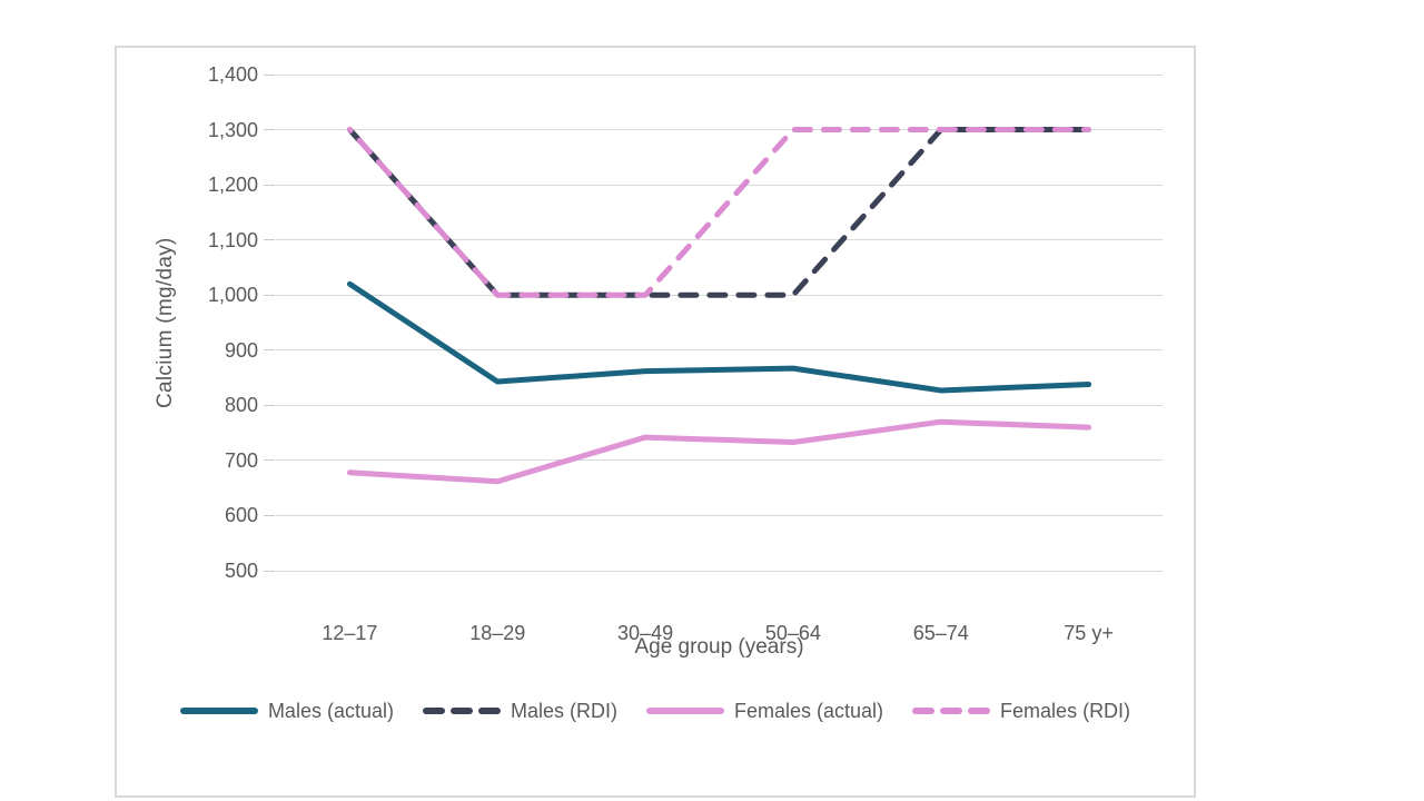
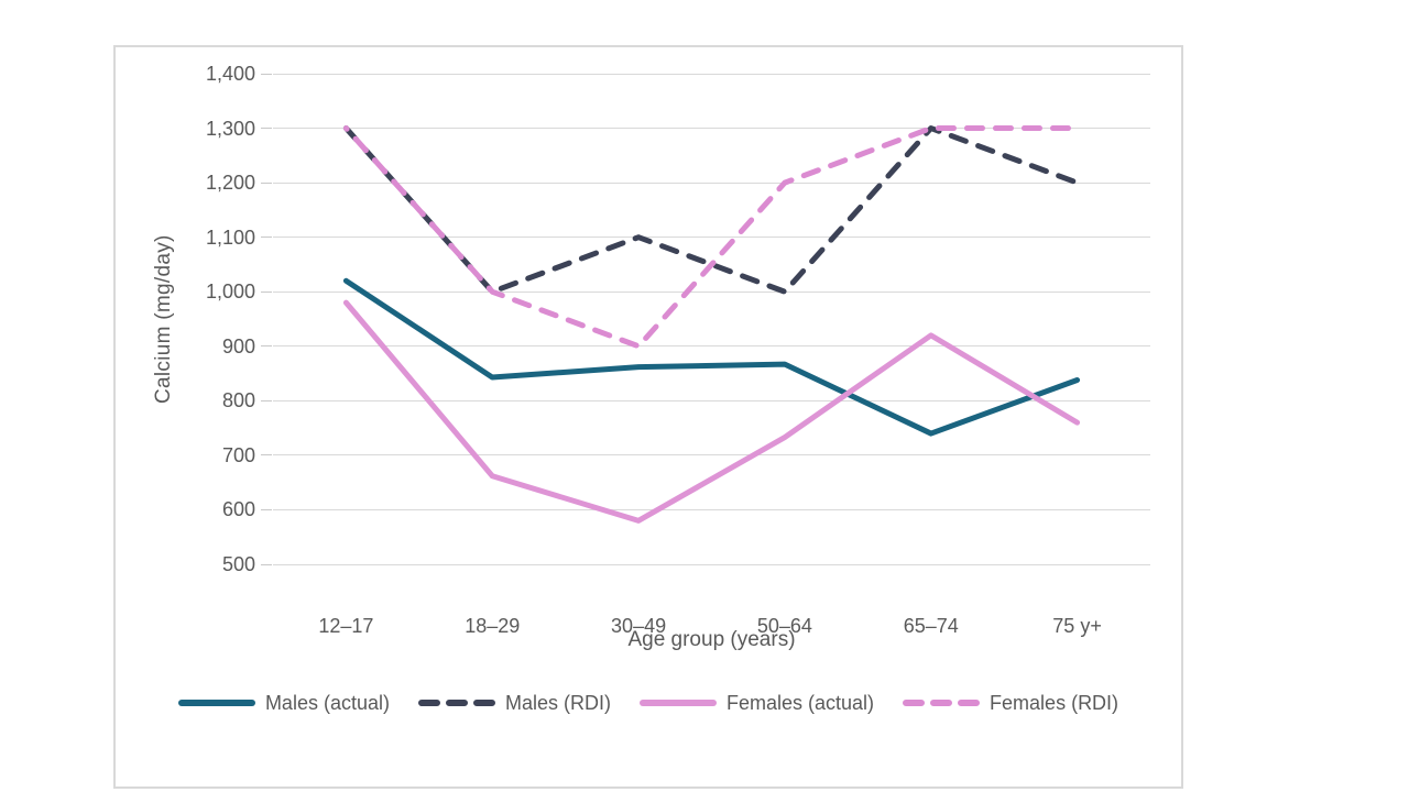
Females (actual)/12–17: 680 -> 980
Males (RDI)/30–49: 1000 -> 1100
Females (actual)/30–49: 740 -> 580
Females (RDI)/30–49: 1000 -> 900
Females (RDI)/50–64: 1300 -> 1200
Males (actual)/65–74: 830 -> 740
Females (actual)/65–74: 770 -> 920
Males (RDI)/75 y+: 1300 -> 1200
